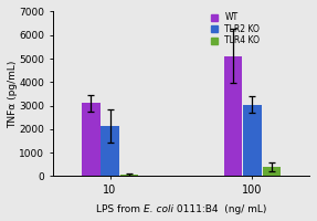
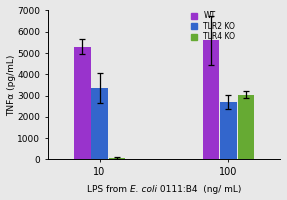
WT/10: 3100 -> 5300
TLR2 KO/10: 2150 -> 3350
WT/100: 5100 -> 5600
TLR2 KO/100: 3050 -> 2700
TLR4 KO/100: 400 -> 3050
